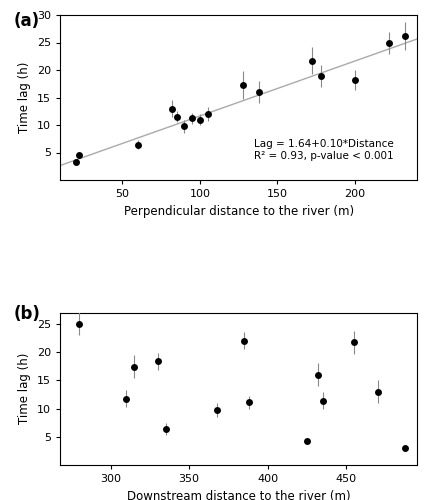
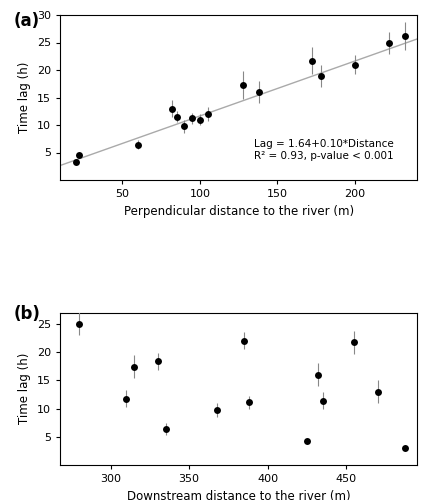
200: 18.2 -> 21.0
